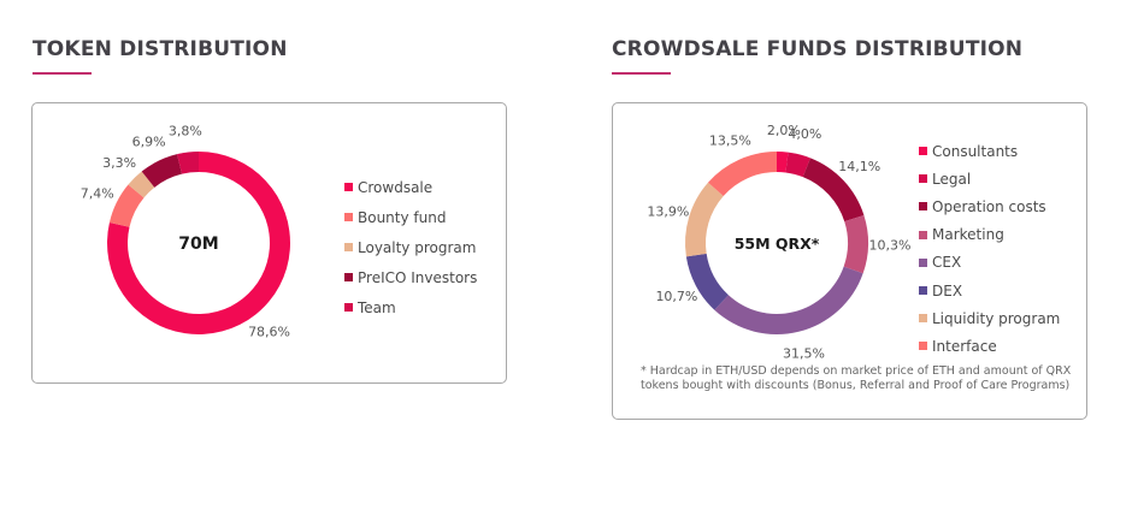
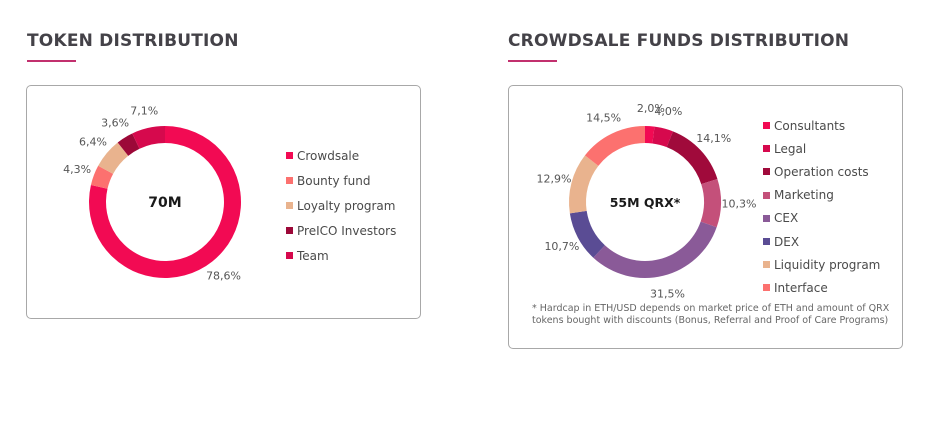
TOKEN DISTRIBUTION/Bounty fund: 7,4% -> 4,3%
TOKEN DISTRIBUTION/Loyalty program: 3,3% -> 6,4%
TOKEN DISTRIBUTION/PreICO Investors: 6,9% -> 3,6%
TOKEN DISTRIBUTION/Team: 3,8% -> 7,1%
CROWDSALE FUNDS DISTRIBUTION/Liquidity program: 13,9% -> 12,9%
CROWDSALE FUNDS DISTRIBUTION/Interface: 13,5% -> 14,5%
